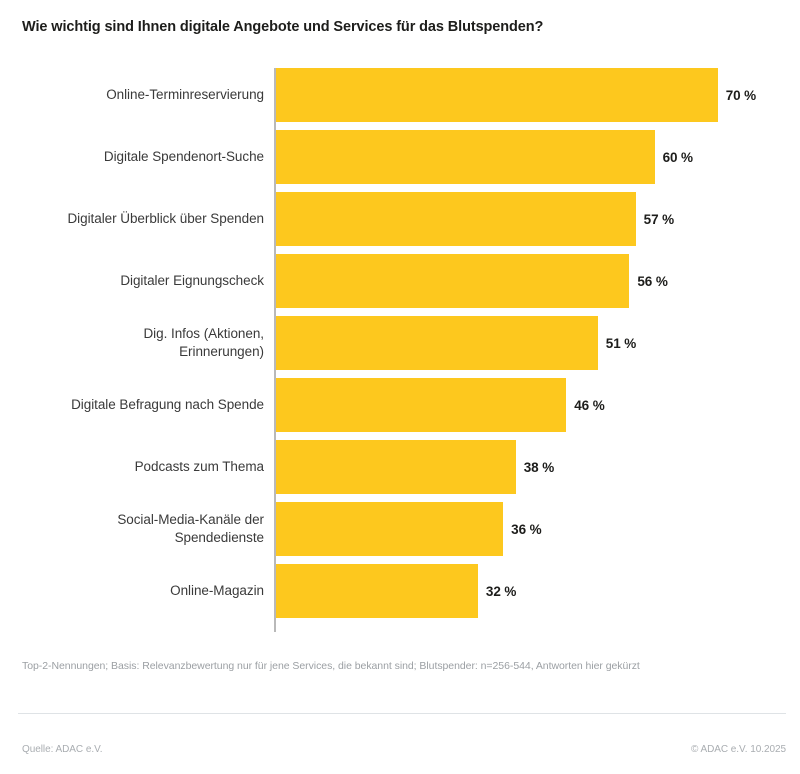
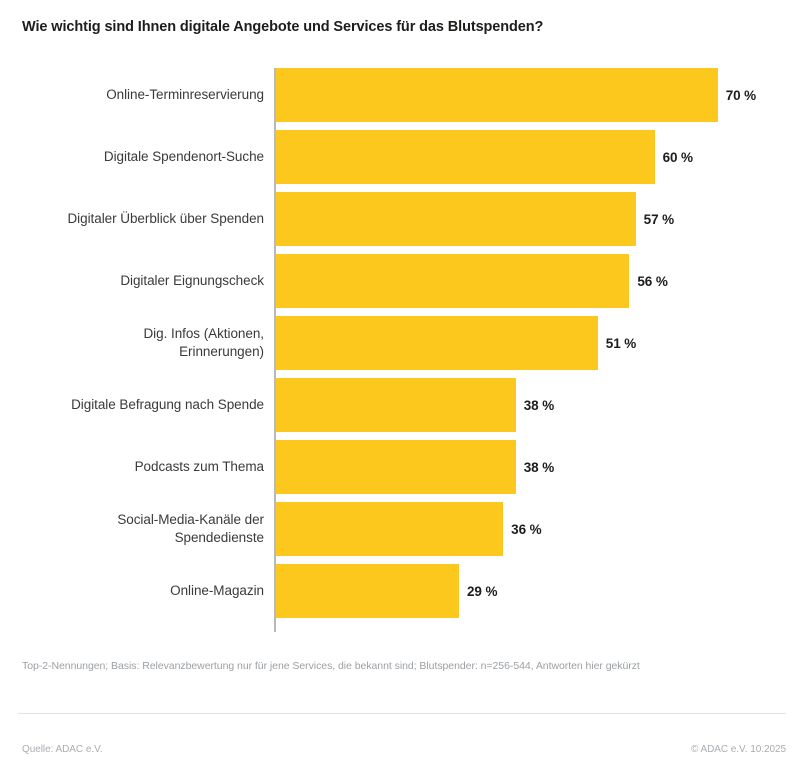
Digitale Befragung nach Spende: 46 -> 38
Online-Magazin: 32 -> 29
